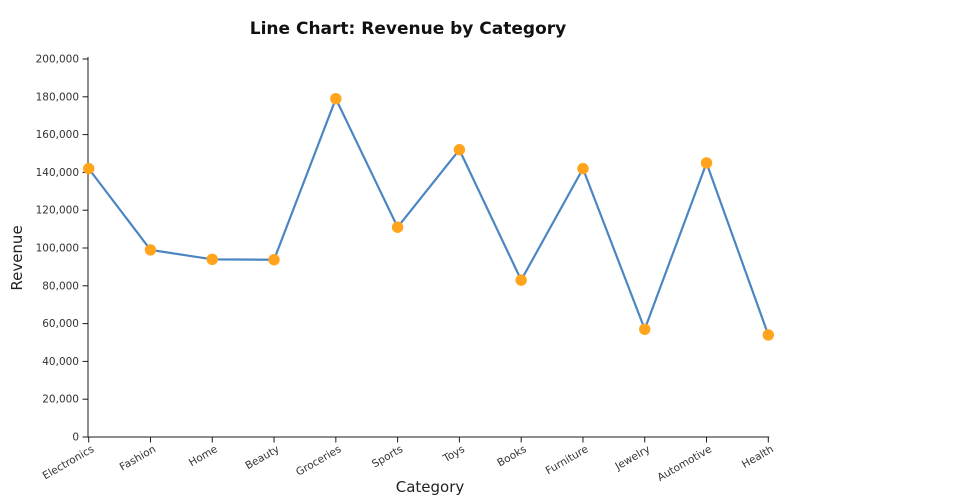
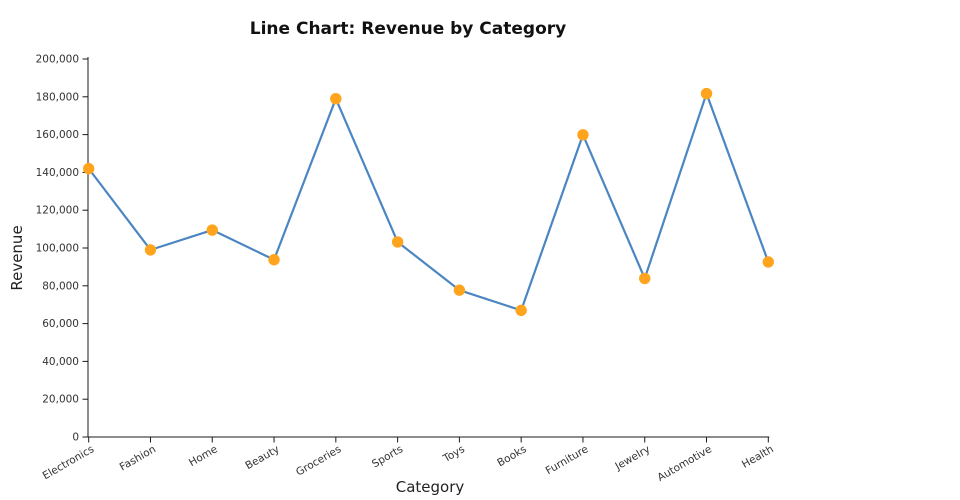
Home: 94000 -> 110000
Sports: 111000 -> 103000
Toys: 152000 -> 78000
Books: 83000 -> 67000
Furniture: 142000 -> 160000
Jewelry: 57000 -> 84000
Automotive: 145000 -> 182000
Health: 54000 -> 93000
